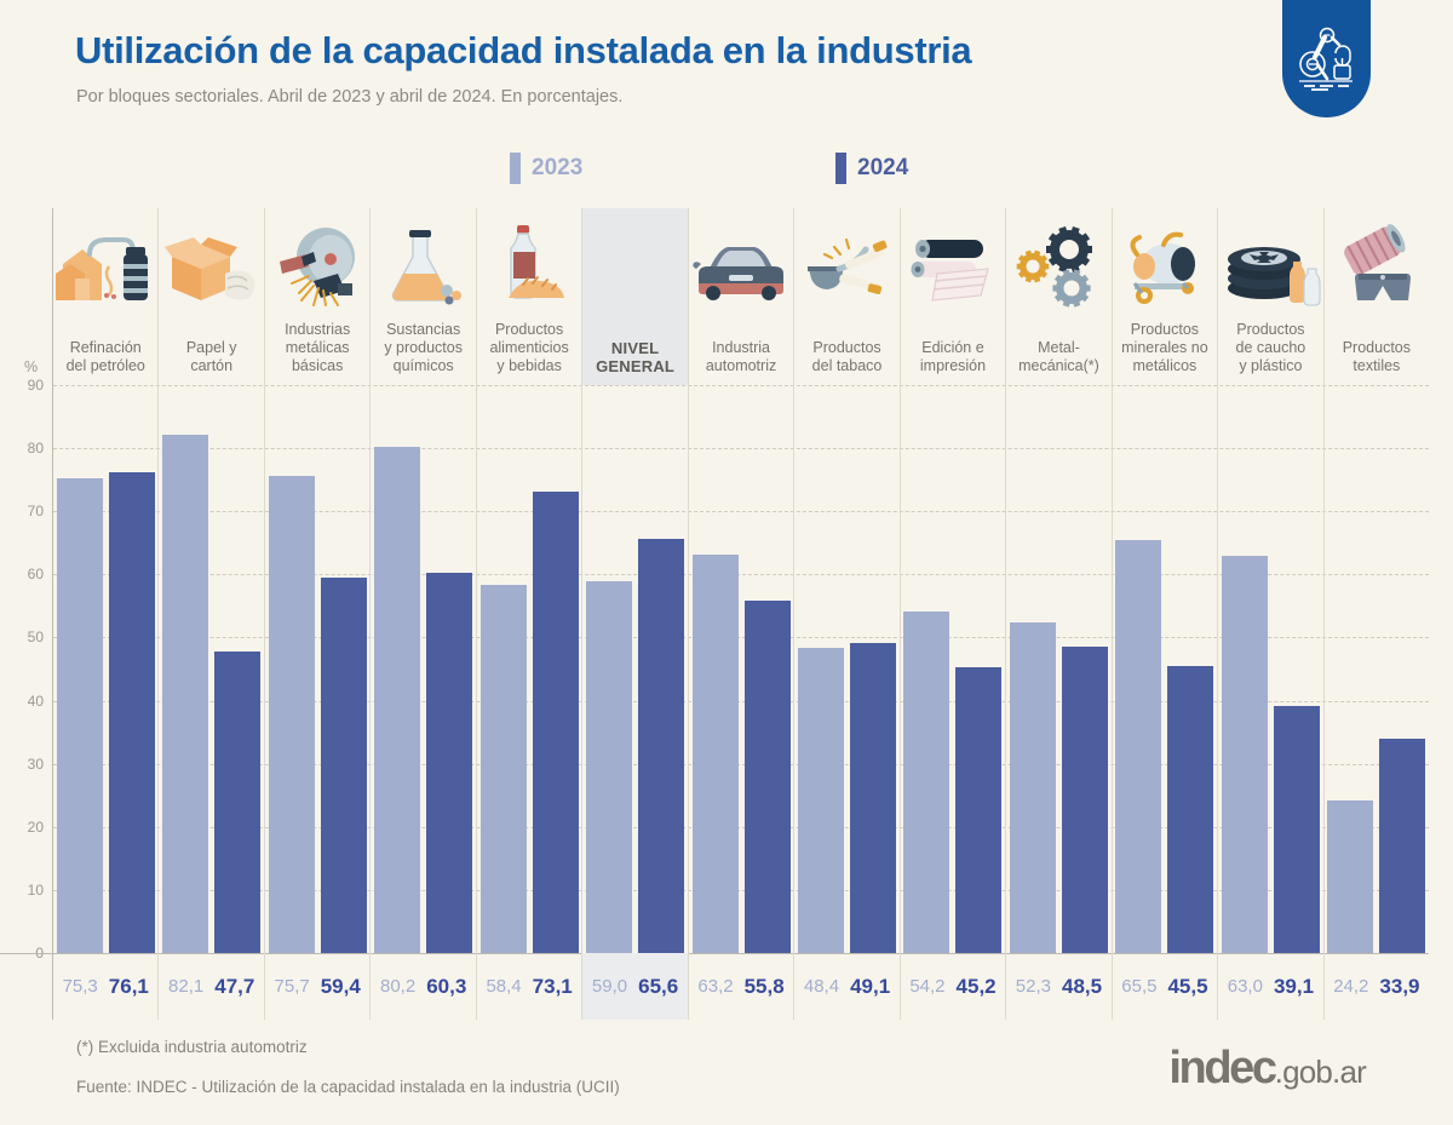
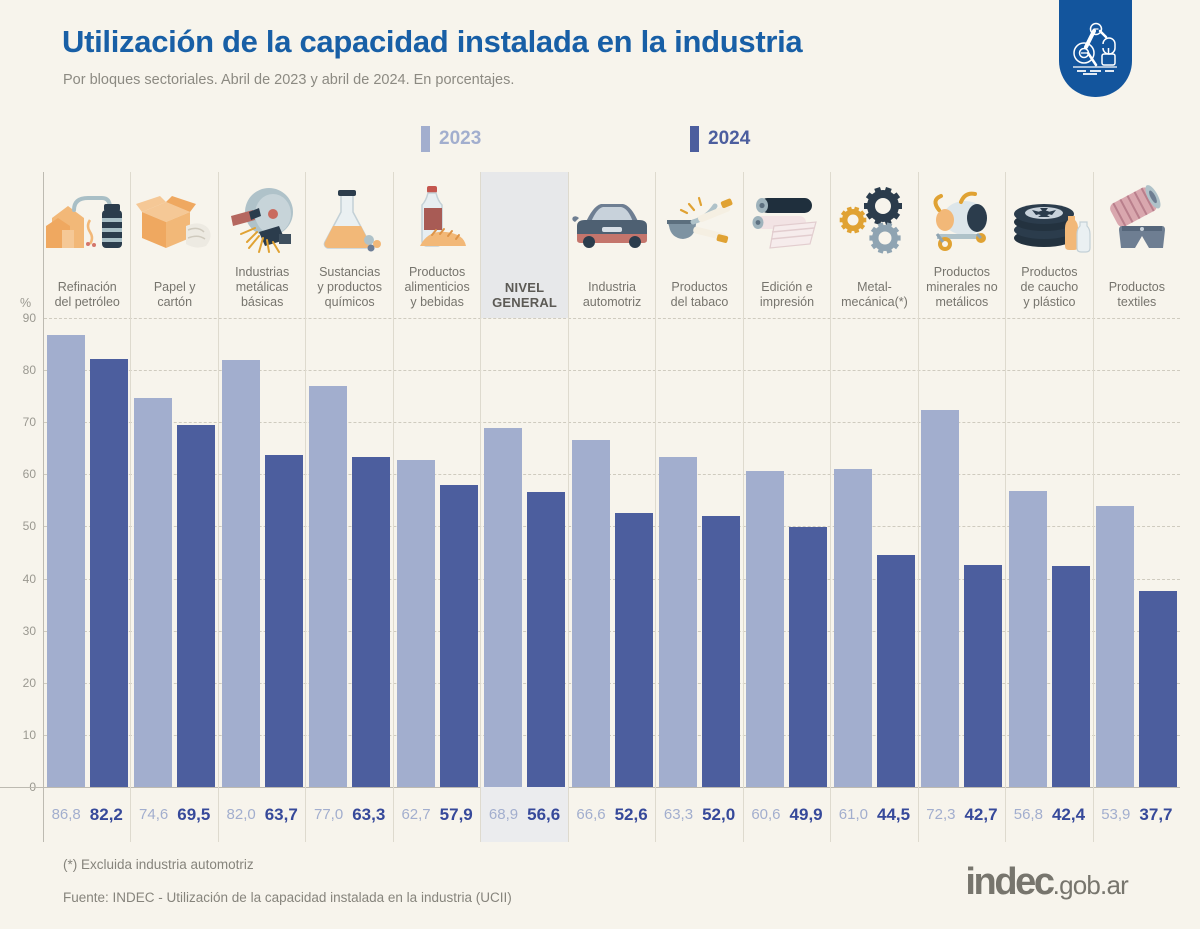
2023/Refinación del petróleo: 75,3 -> 86,8
2024/Refinación del petróleo: 76,1 -> 82,2
2023/Papel y cartón: 82,1 -> 74,6
2024/Papel y cartón: 47,7 -> 69,5
2023/Industrias metálicas básicas: 75,7 -> 82,0
2024/Industrias metálicas básicas: 59,4 -> 63,7
2023/Sustancias y productos químicos: 80,2 -> 77,0
2024/Sustancias y productos químicos: 60,3 -> 63,3
2023/Productos alimenticios y bebidas: 58,4 -> 62,7
2024/Productos alimenticios y bebidas: 73,1 -> 57,9
2023/NIVEL GENERAL: 59,0 -> 68,9
2024/NIVEL GENERAL: 65,6 -> 56,6
2023/Industria automotriz: 63,2 -> 66,6
2024/Industria automotriz: 55,8 -> 52,6
2023/Productos del tabaco: 48,4 -> 63,3
2024/Productos del tabaco: 49,1 -> 52,0
2023/Edición e impresión: 54,2 -> 60,6
2024/Edición e impresión: 45,2 -> 49,9
2023/Metal-mecánica(*): 52,3 -> 61,0
2024/Metal-mecánica(*): 48,5 -> 44,5
2023/Productos minerales no metálicos: 65,5 -> 72,3
2024/Productos minerales no metálicos: 45,5 -> 42,7
2023/Productos de caucho y plástico: 63,0 -> 56,8
2024/Productos de caucho y plástico: 39,1 -> 42,4
2023/Productos textiles: 24,2 -> 53,9
2024/Productos textiles: 33,9 -> 37,7
